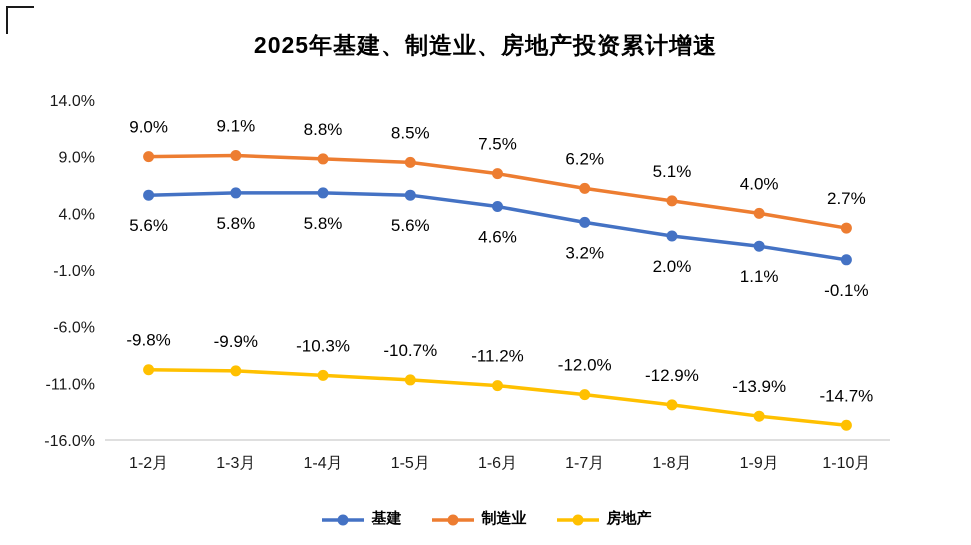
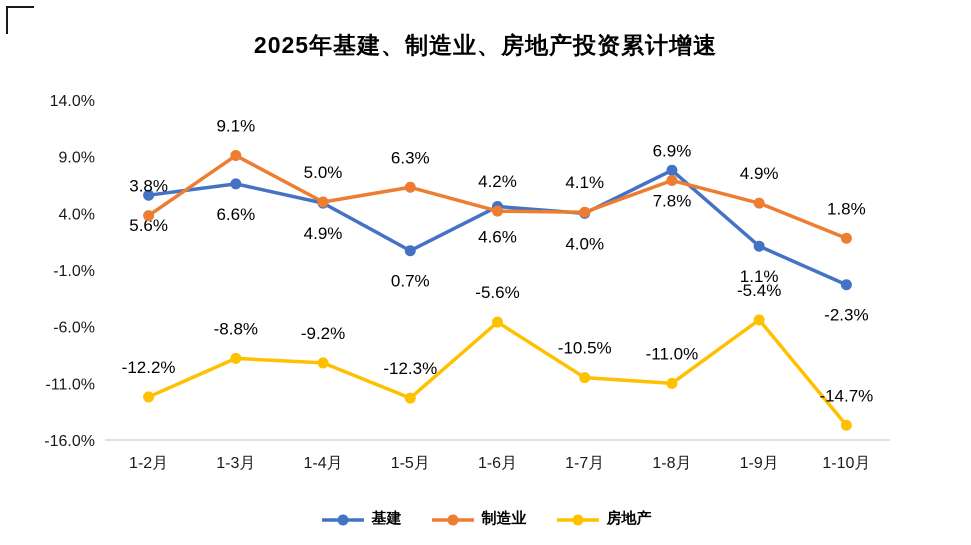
制造业/1-2月: 9.0% -> 3.8%
房地产/1-2月: -9.8% -> -12.2%
基建/1-3月: 5.8% -> 6.6%
房地产/1-3月: -9.9% -> -8.8%
基建/1-4月: 5.8% -> 4.9%
制造业/1-4月: 8.8% -> 5.0%
房地产/1-4月: -10.3% -> -9.2%
基建/1-5月: 5.6% -> 0.7%
制造业/1-5月: 8.5% -> 6.3%
房地产/1-5月: -10.7% -> -12.3%
制造业/1-6月: 7.5% -> 4.2%
房地产/1-6月: -11.2% -> -5.6%
基建/1-7月: 3.2% -> 4.0%
制造业/1-7月: 6.2% -> 4.1%
房地产/1-7月: -12.0% -> -10.5%
基建/1-8月: 2.0% -> 7.8%
制造业/1-8月: 5.1% -> 6.9%
房地产/1-8月: -12.9% -> -11.0%
制造业/1-9月: 4.0% -> 4.9%
房地产/1-9月: -13.9% -> -5.4%
基建/1-10月: -0.1% -> -2.3%
制造业/1-10月: 2.7% -> 1.8%
